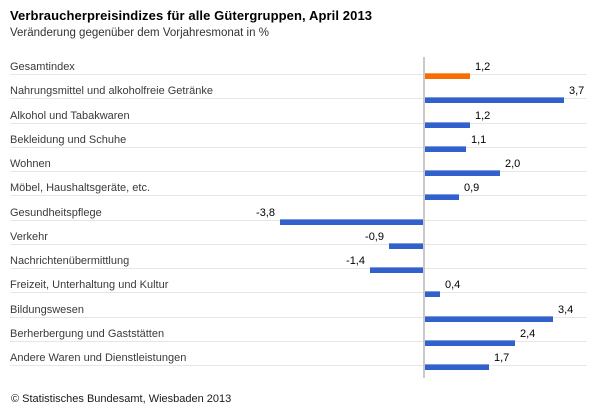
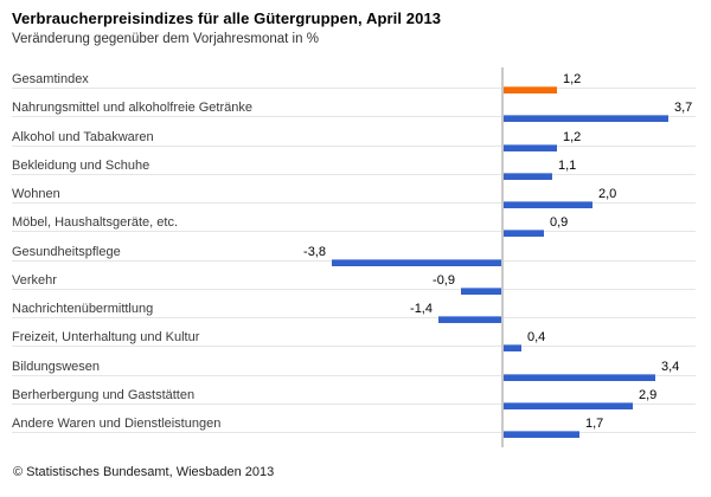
Berherbergung und Gaststätten: 2,4 -> 2,9
